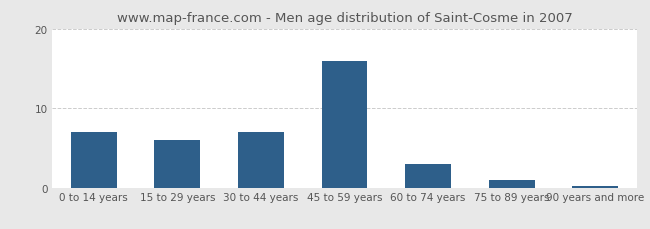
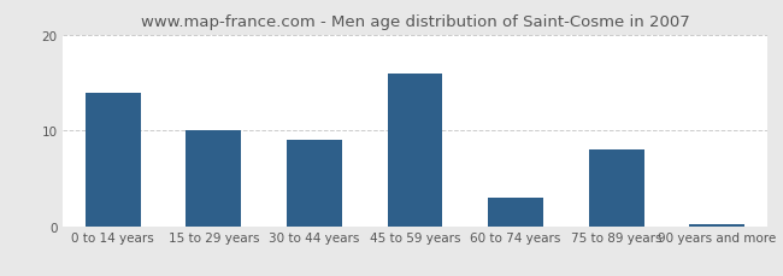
0 to 14 years: 7.0 -> 14.0
15 to 29 years: 6.0 -> 10.0
30 to 44 years: 7.0 -> 9.0
75 to 89 years: 1.0 -> 8.0
